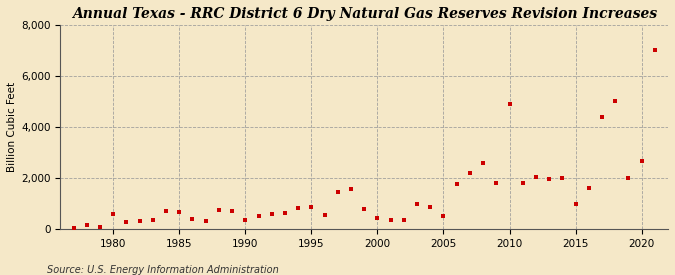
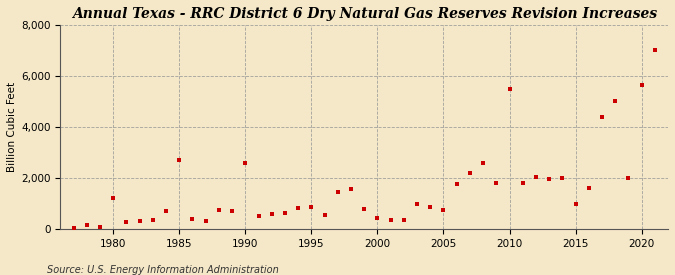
1980: 600 -> 1,200
1985: 650 -> 2,700
1990: 350 -> 2,600
2005: 500 -> 750
2010: 4,900 -> 5,500
2020: 2,650 -> 5,650
